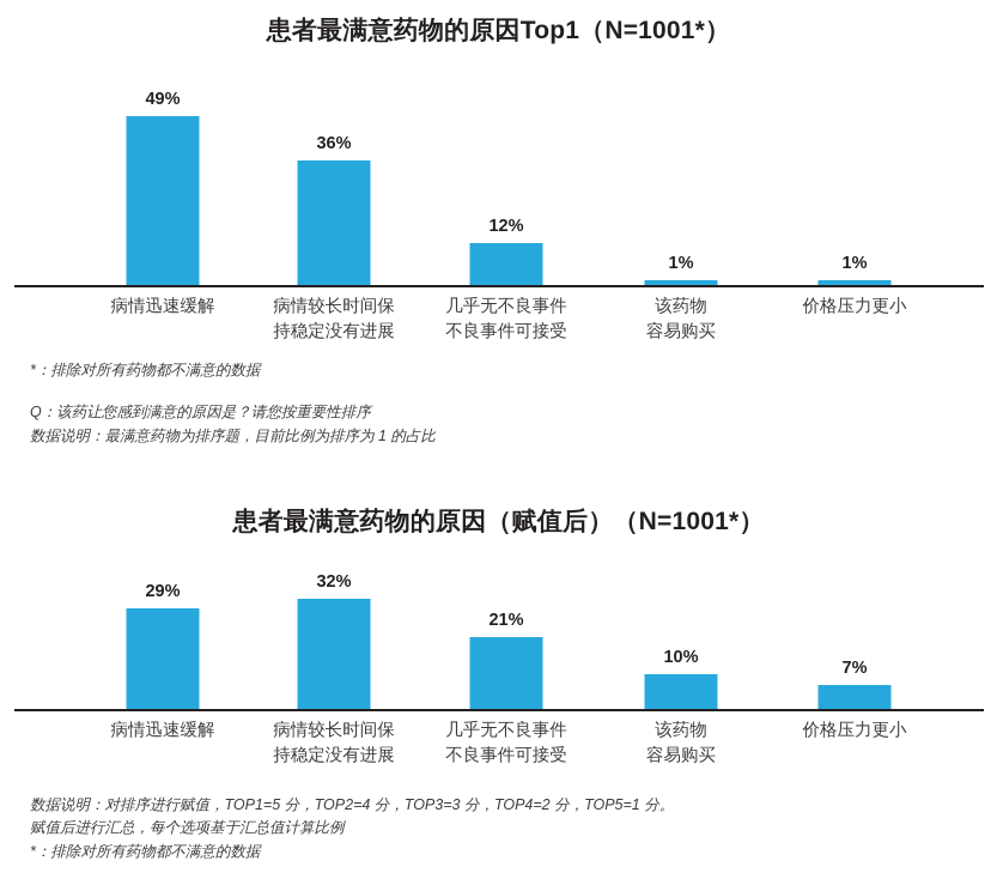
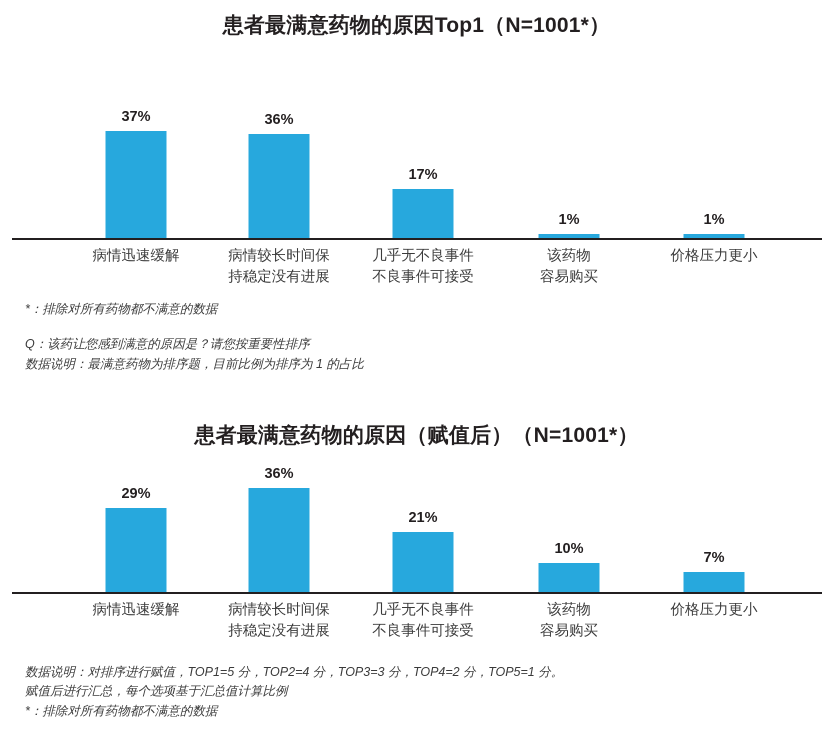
患者最满意药物的原因Top1（N=1001*）/病情迅速缓解: 49% -> 37%
患者最满意药物的原因Top1（N=1001*）/几乎无不良事件 不良事件可接受: 12% -> 17%
患者最满意药物的原因（赋值后）（N=1001*）/病情较长时间保 持稳定没有进展: 32% -> 36%
